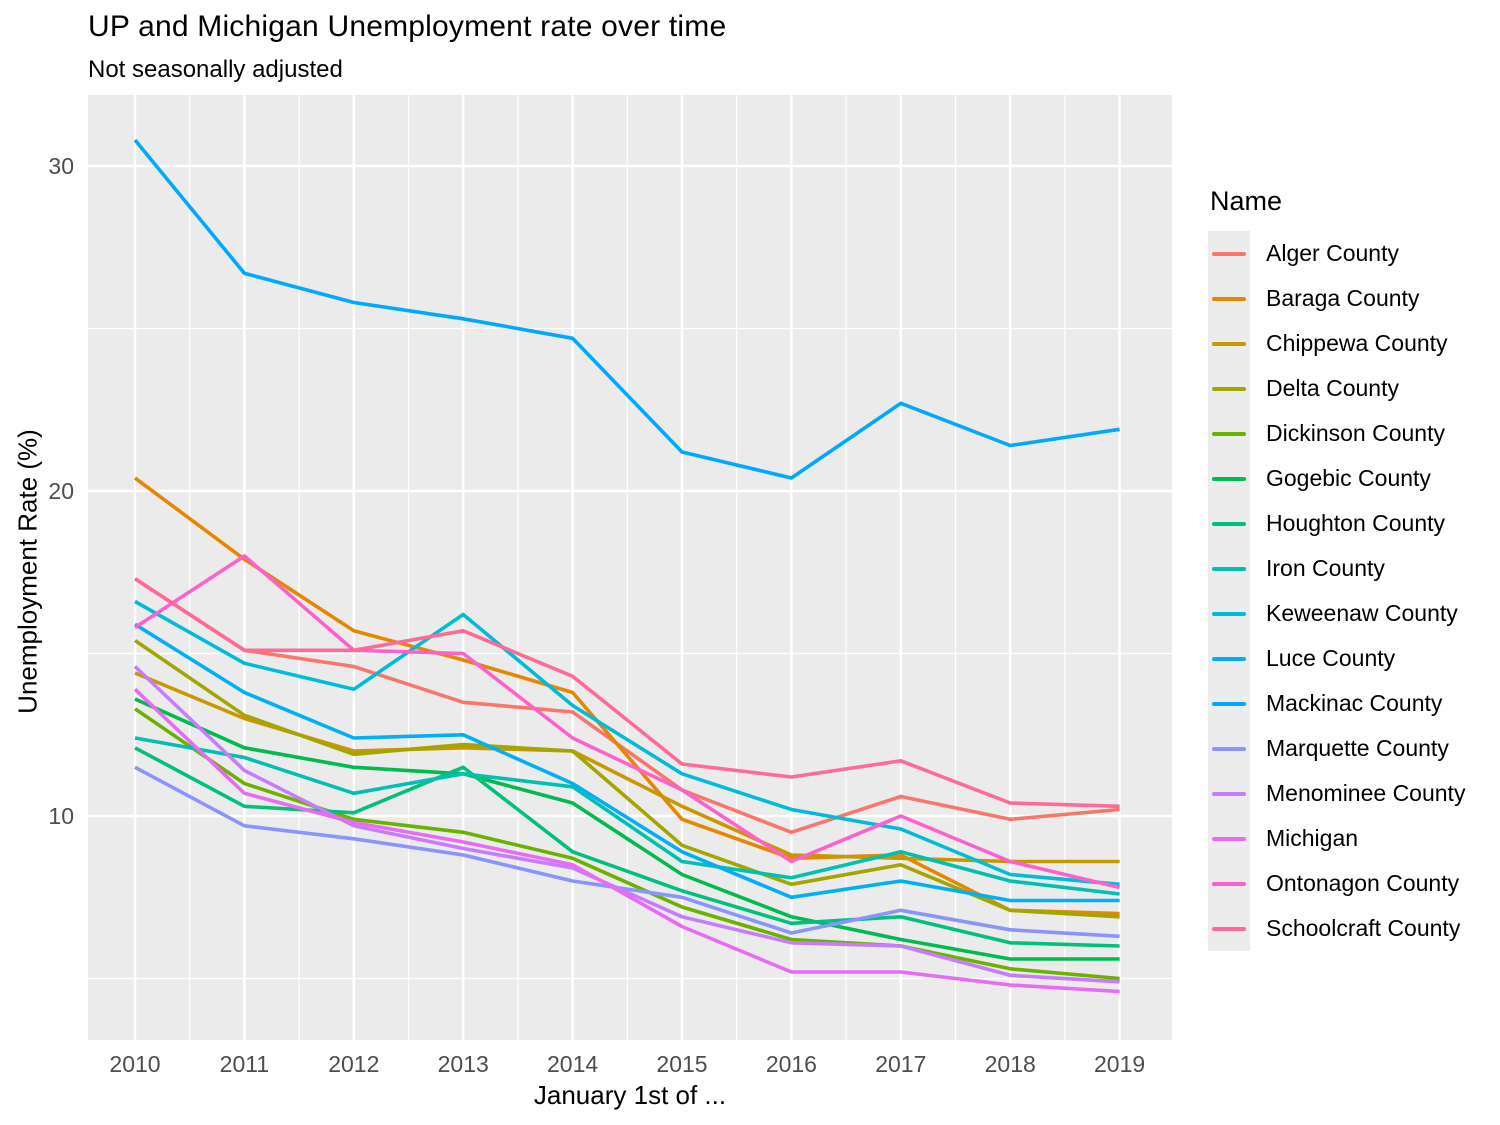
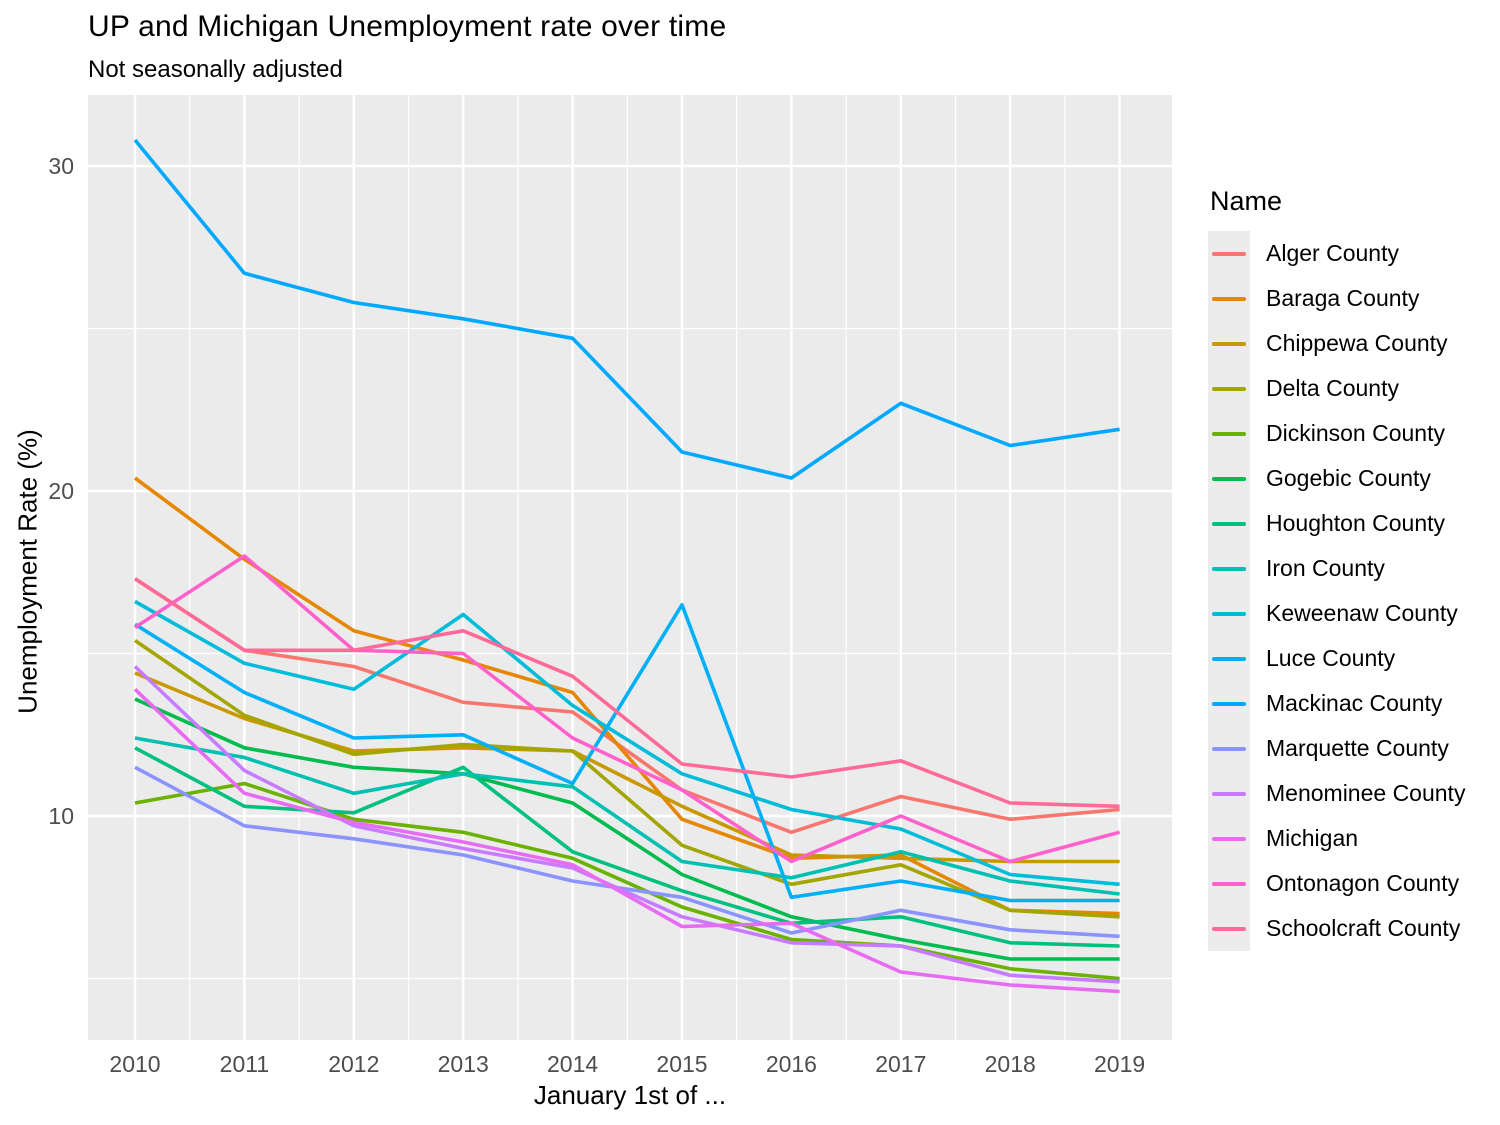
Dickinson County/2010: 13.3 -> 10.4
Luce County/2015: 8.9 -> 16.5
Michigan/2016: 5.2 -> 6.7
Ontonagon County/2019: 7.8 -> 9.5
